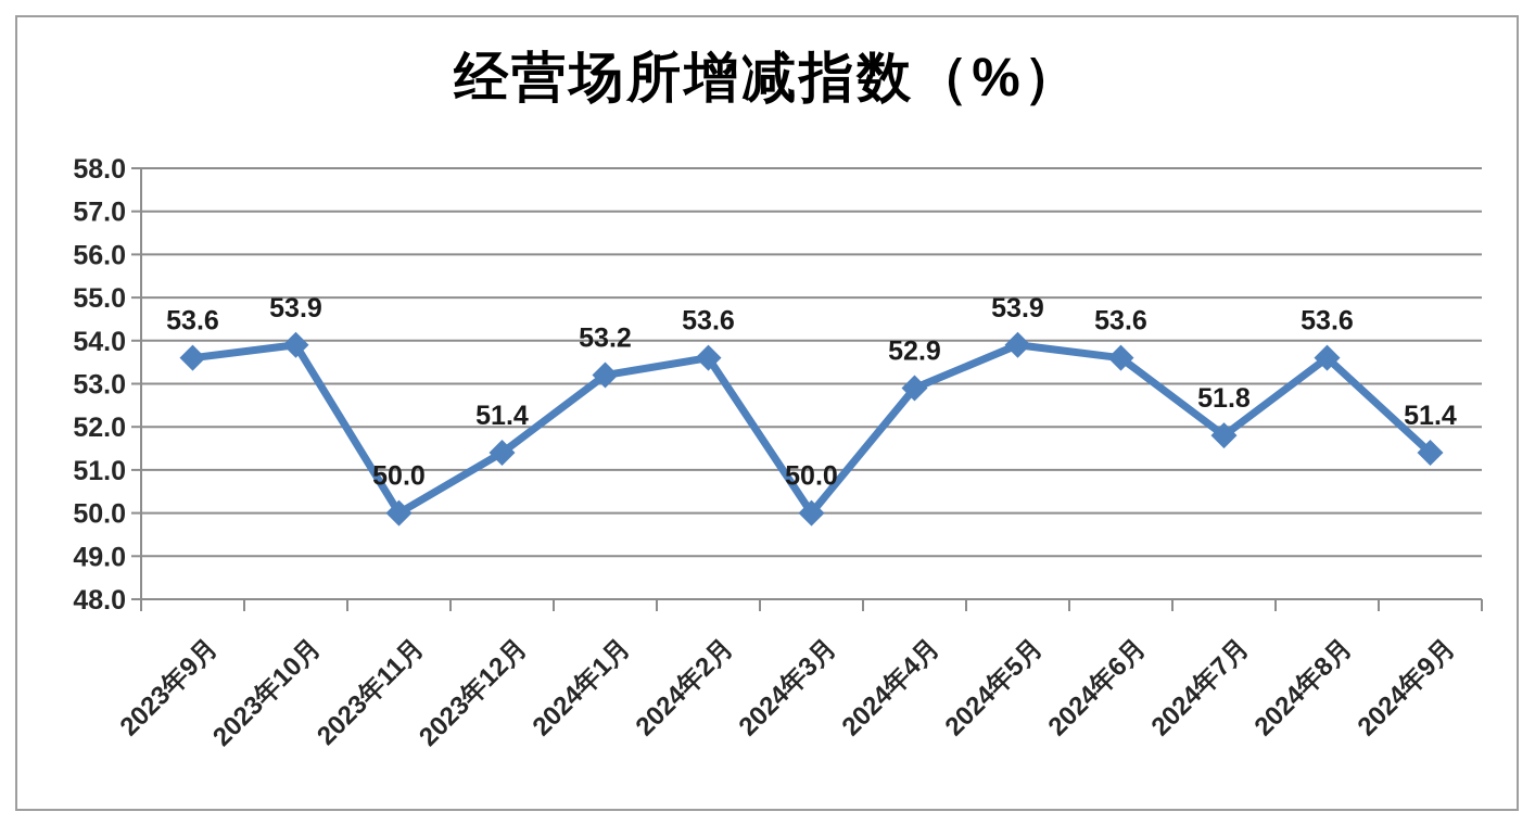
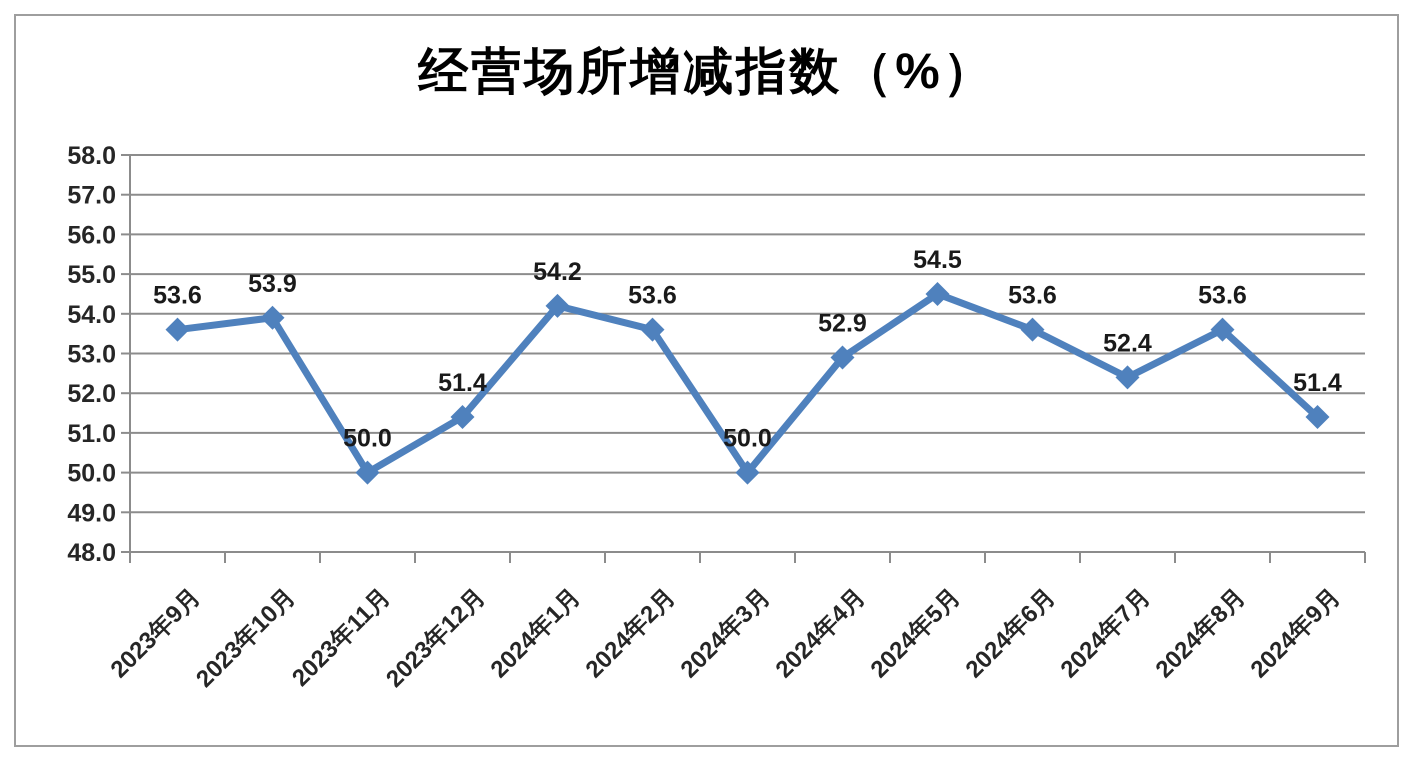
2024年1月: 53.2 -> 54.2
2024年5月: 53.9 -> 54.5
2024年7月: 51.8 -> 52.4
